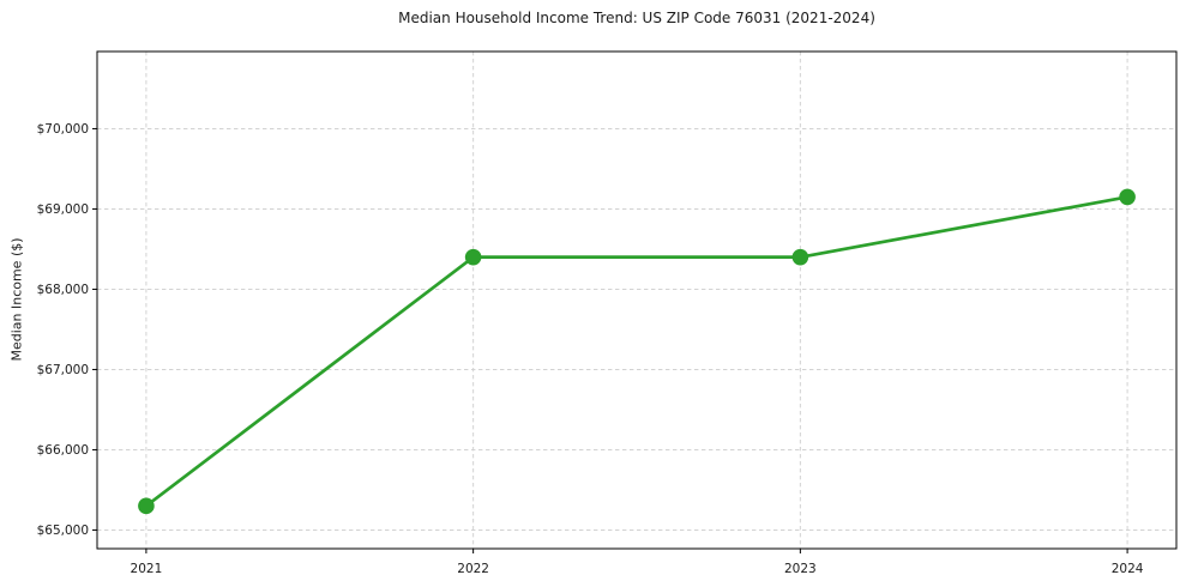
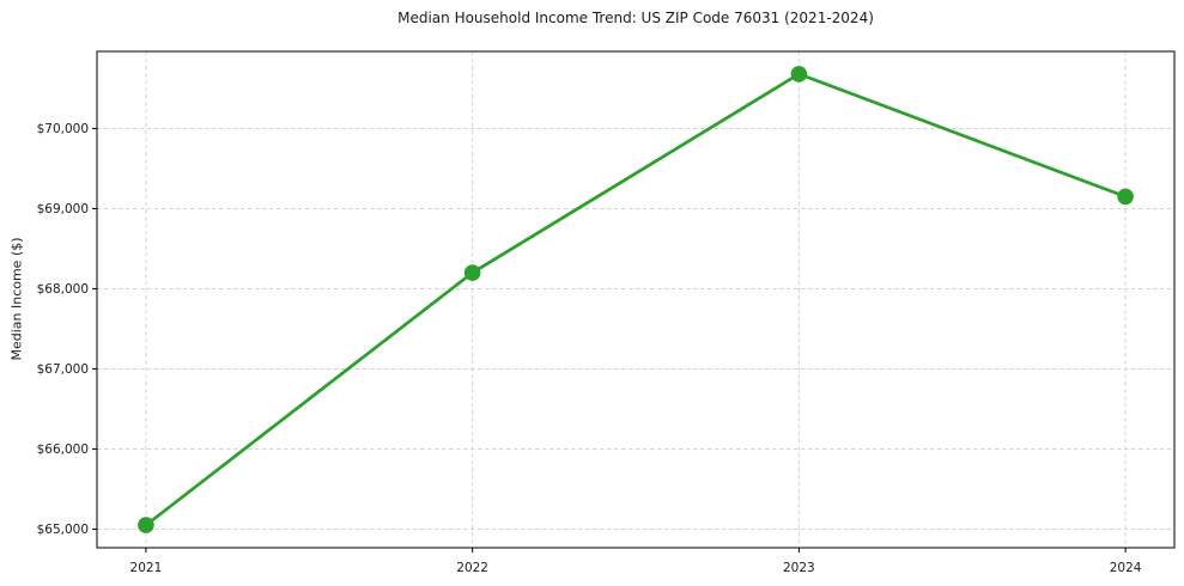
2021: $65300 -> $65000
2022: $68400 -> $68200
2023: $68400 -> $70700
